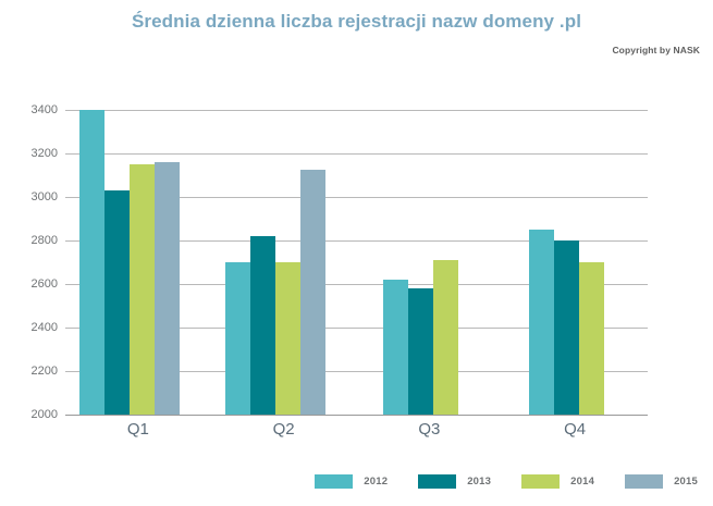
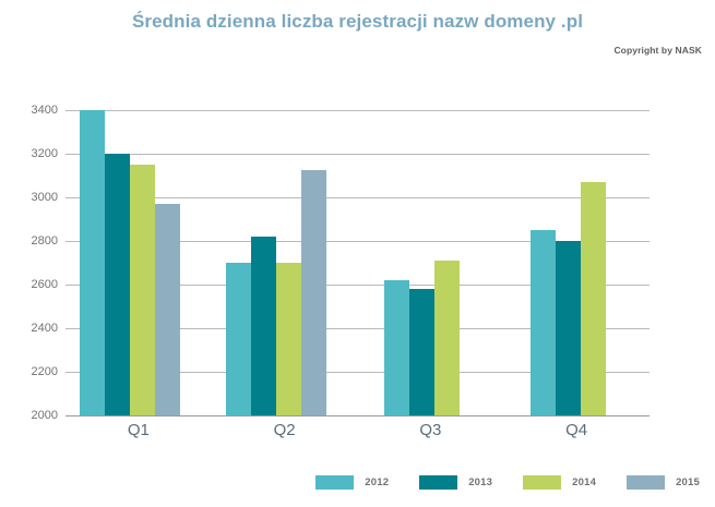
2013/Q1: 3030 -> 3200
2015/Q1: 3160 -> 2970
2014/Q4: 2700 -> 3070
